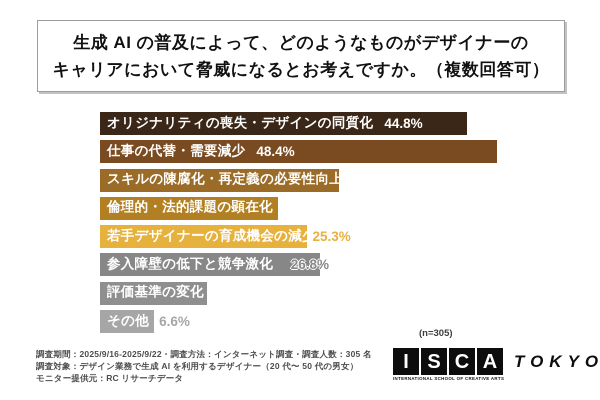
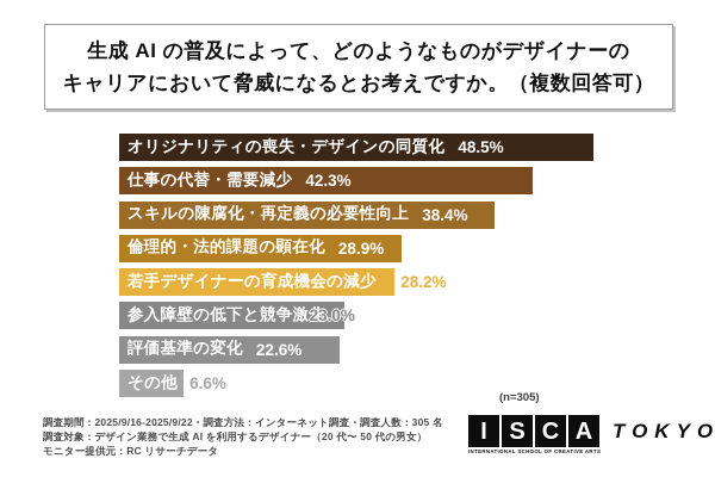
オリジナリティの喪失・デザインの同質化: 44.8% -> 48.5%
仕事の代替・需要減少: 48.4% -> 42.3%
スキルの陳腐化・再定義の必要性向上: 29.1% -> 38.4%
倫理的・法的課題の顕在化: 21.7% -> 28.9%
若手デザイナーの育成機会の減少: 25.3% -> 28.2%
参入障壁の低下と競争激化: 26.8% -> 23.0%
評価基準の変化: 13.1% -> 22.6%
